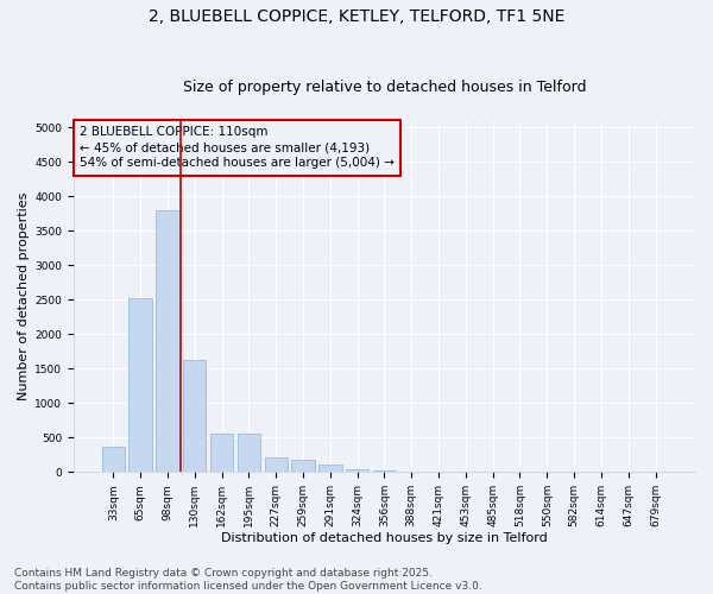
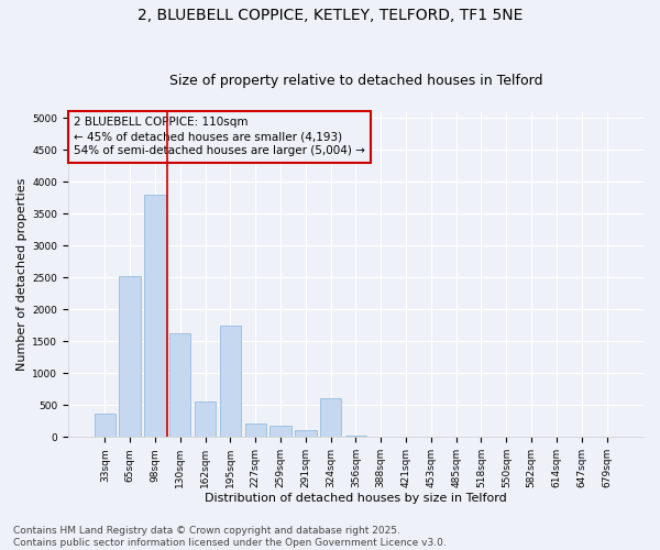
195sqm: 560 -> 1740
324sqm: 40 -> 600
